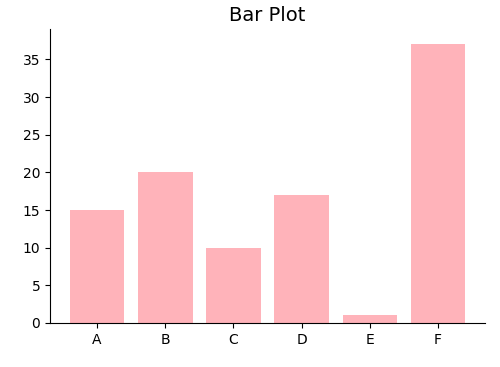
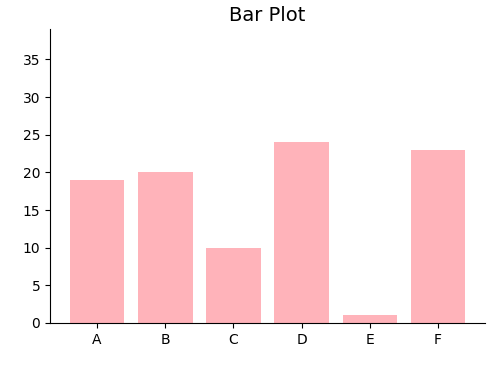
A: 15 -> 19
D: 17 -> 24
F: 37 -> 23
